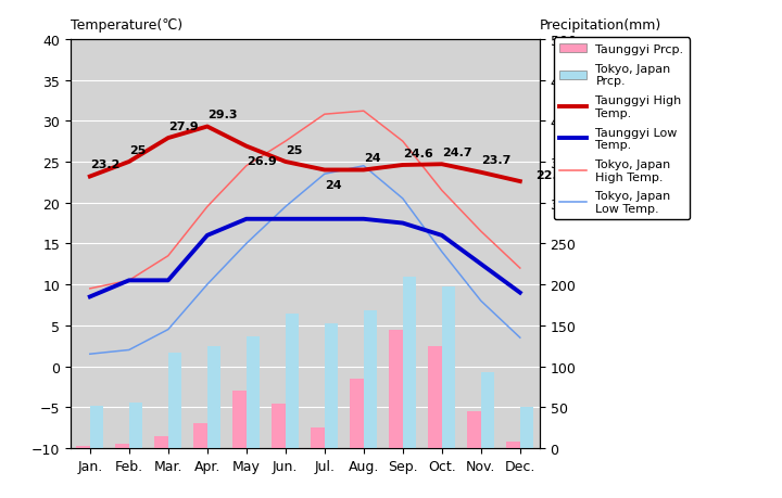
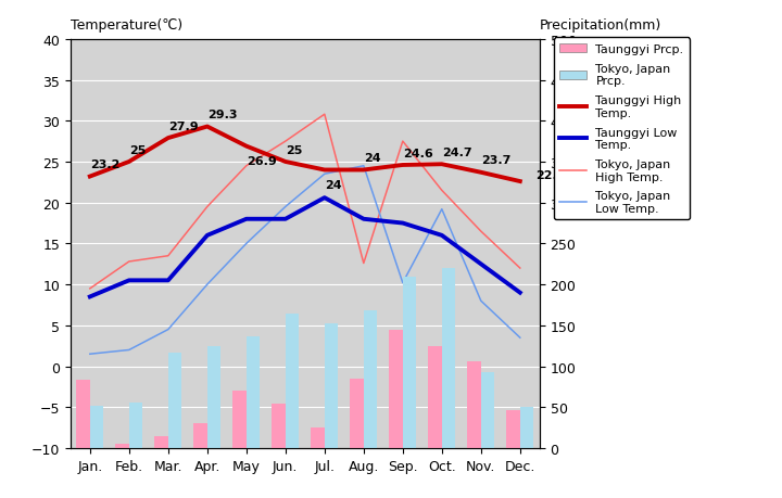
Taunggyi Prcp./Jan.: 3 -> 84
Tokyo, Japan High Temp./Feb.: 10.5 -> 12.8
Taunggyi Low Temp./Jul.: 18.0 -> 20.6
Tokyo, Japan High Temp./Aug.: 31.2 -> 12.6
Tokyo, Japan Low Temp./Sep.: 20.5 -> 10.2
Tokyo, Japan Low Temp./Oct.: 14.0 -> 19.2
Tokyo, Japan Prcp./Oct.: 197 -> 220
Taunggyi Prcp./Nov.: 45 -> 106
Taunggyi Prcp./Dec.: 8 -> 46
